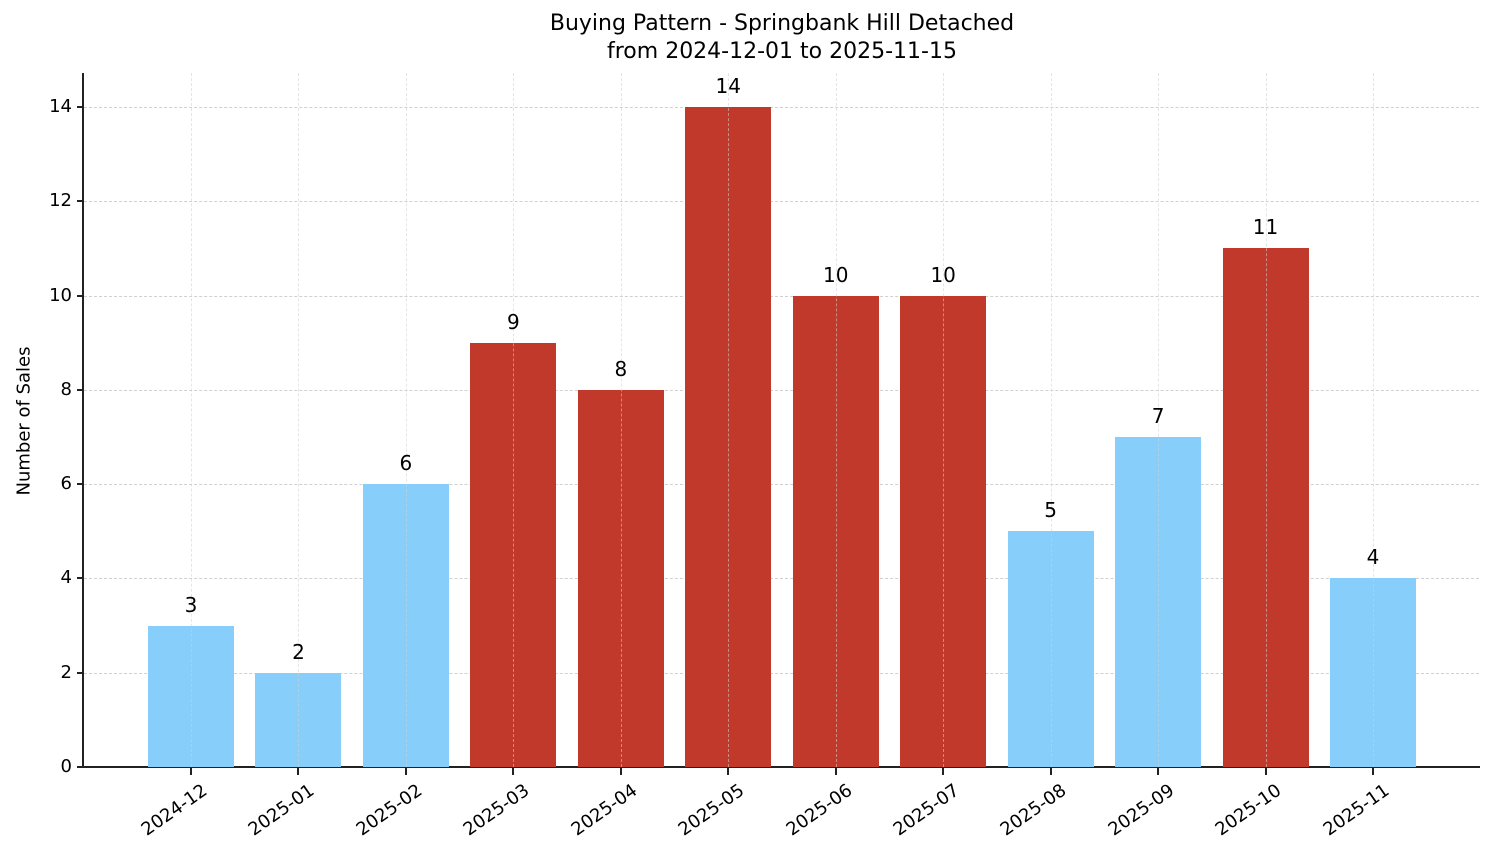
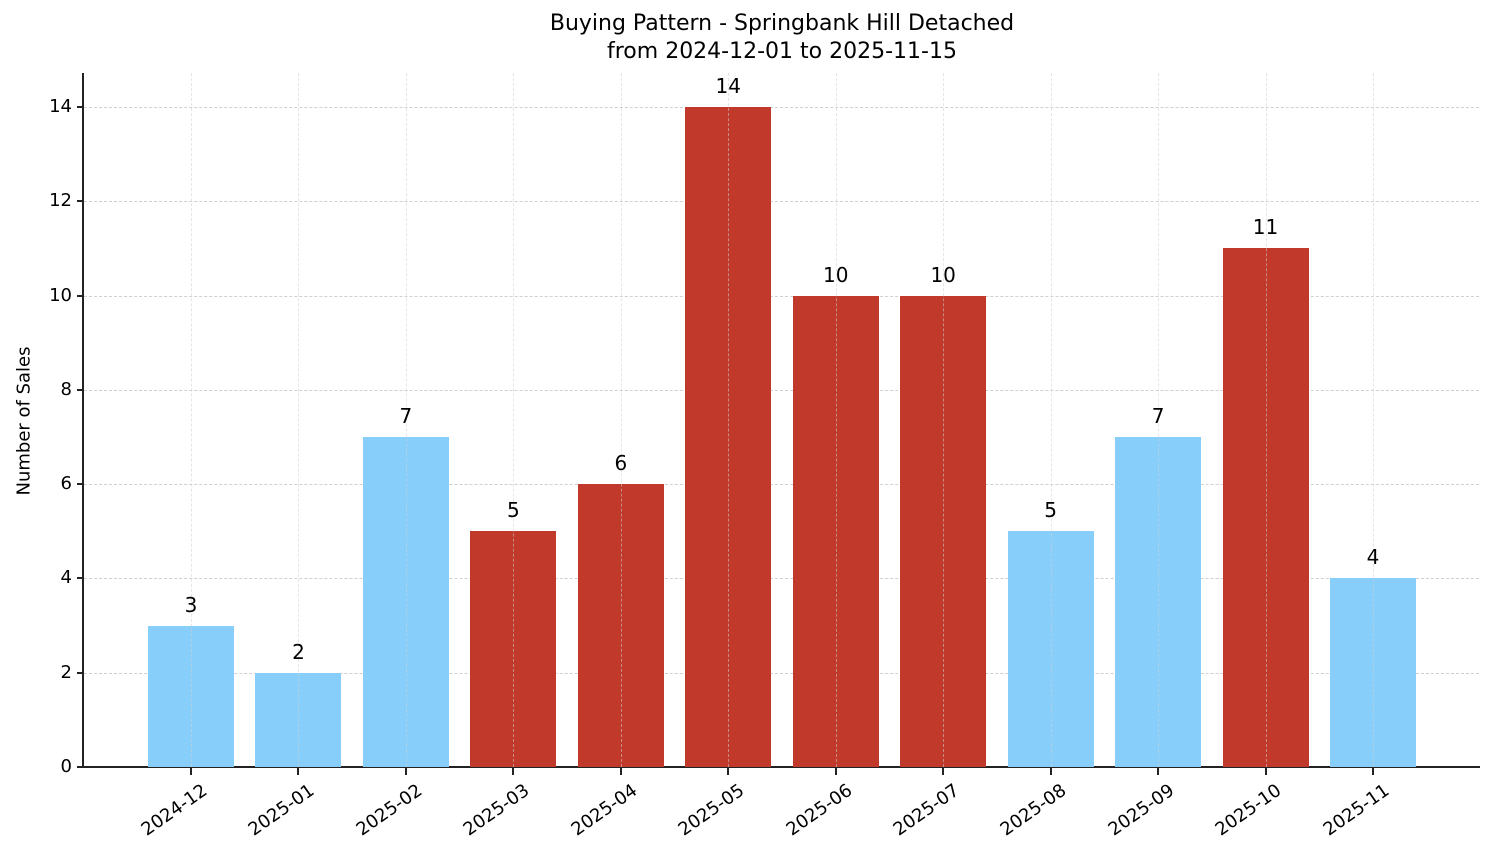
2025-02: 6 -> 7
2025-03: 9 -> 5
2025-04: 8 -> 6
